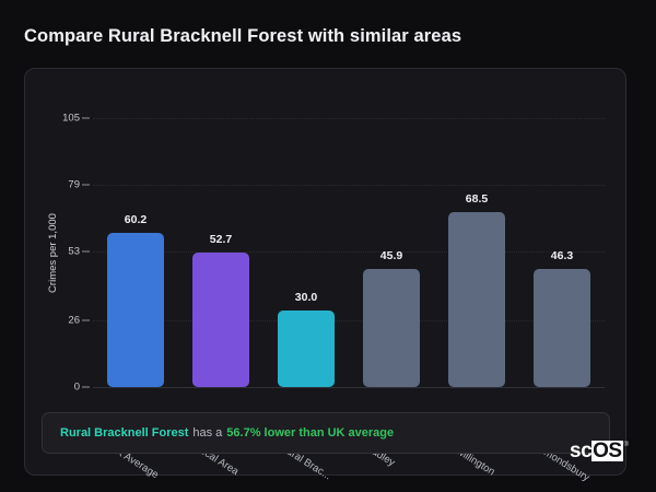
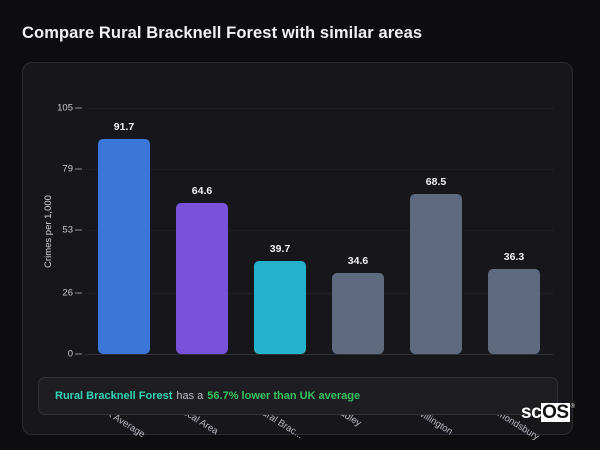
UK Average: 60.2 -> 91.7
Local Area: 52.7 -> 64.6
Rural Brac...: 30.0 -> 39.7
Radley: 45.9 -> 34.6
Almondsbury: 46.3 -> 36.3
